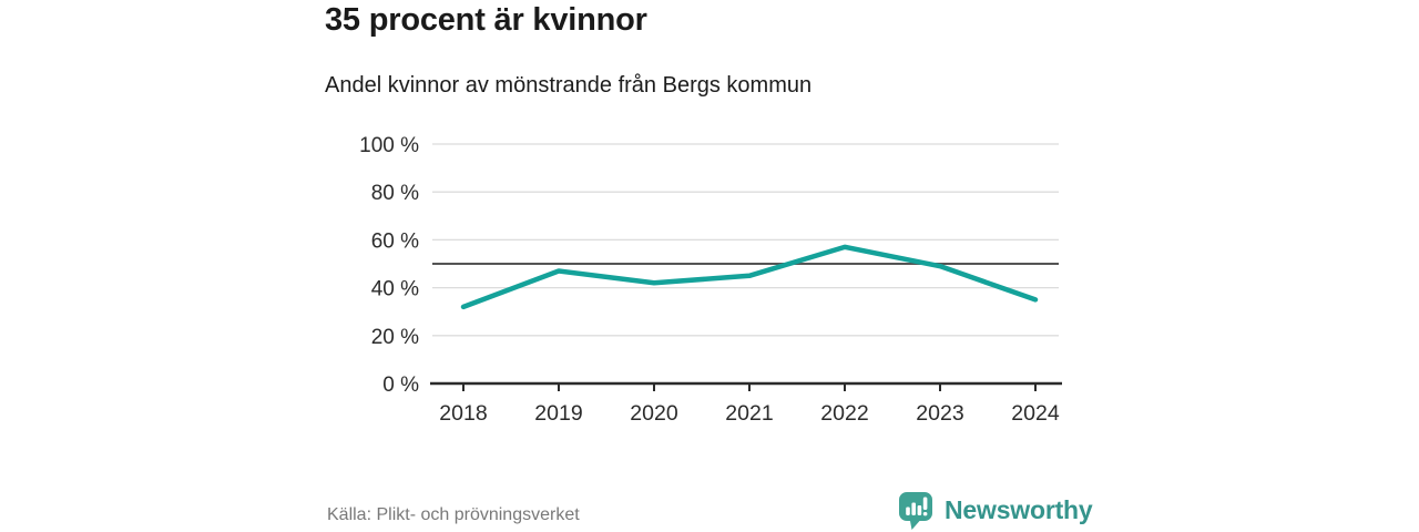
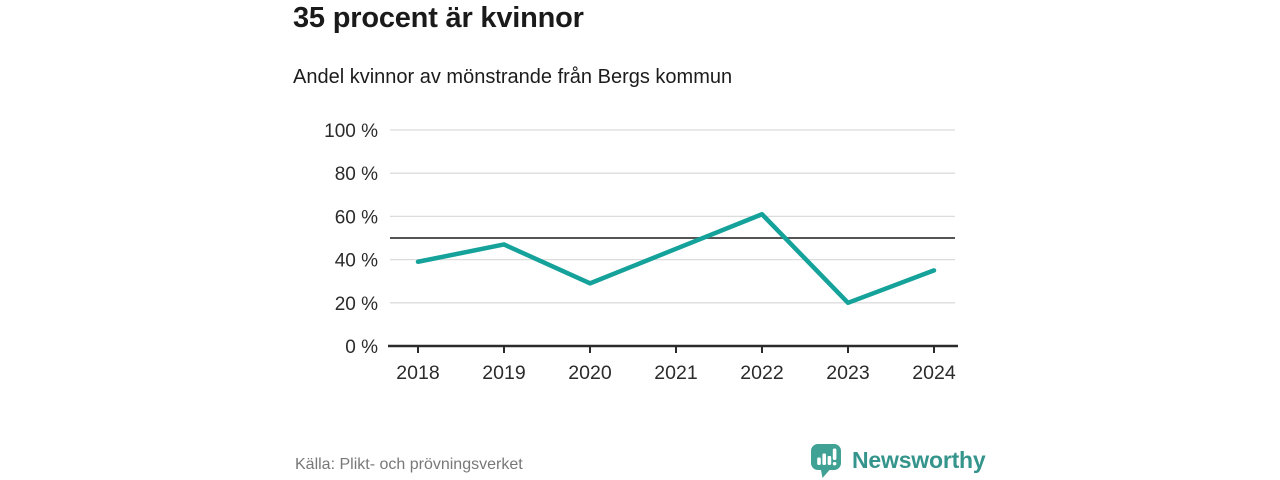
2018: 32% -> 39%
2020: 42% -> 29%
2022: 57% -> 61%
2023: 49% -> 20%
